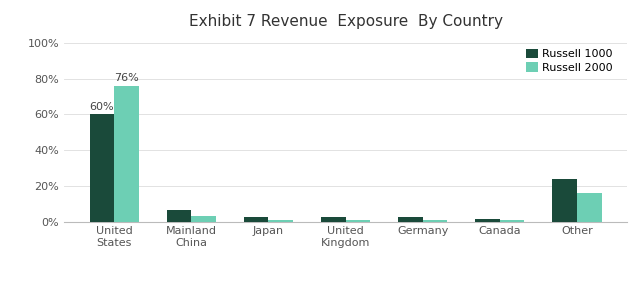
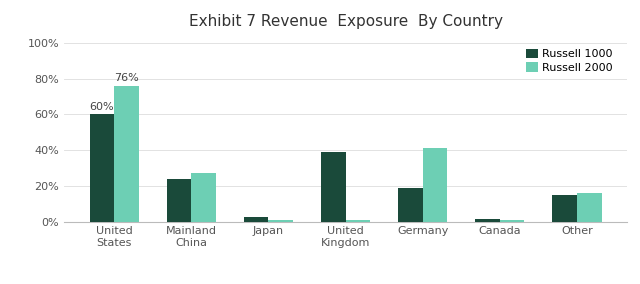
Russell 1000/Mainland China: 7% -> 24%
Russell 2000/Mainland China: 3% -> 27%
Russell 1000/United Kingdom: 3% -> 39%
Russell 1000/Germany: 3% -> 19%
Russell 2000/Germany: 1% -> 41%
Russell 1000/Other: 24% -> 15%
